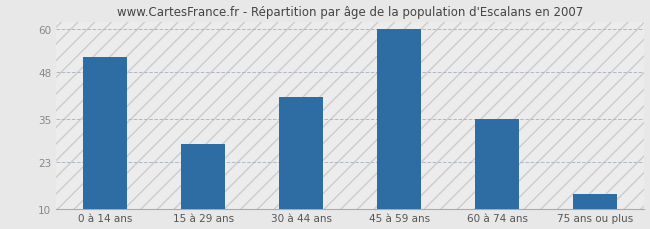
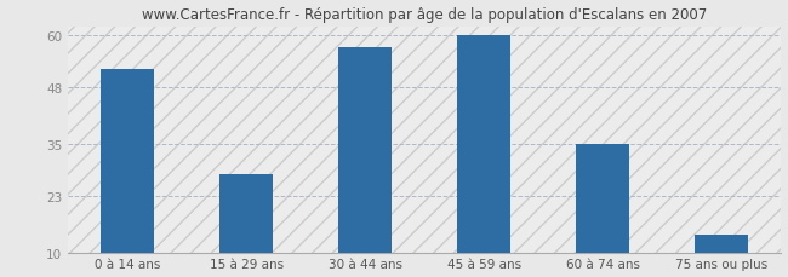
30 à 44 ans: 41 -> 57
